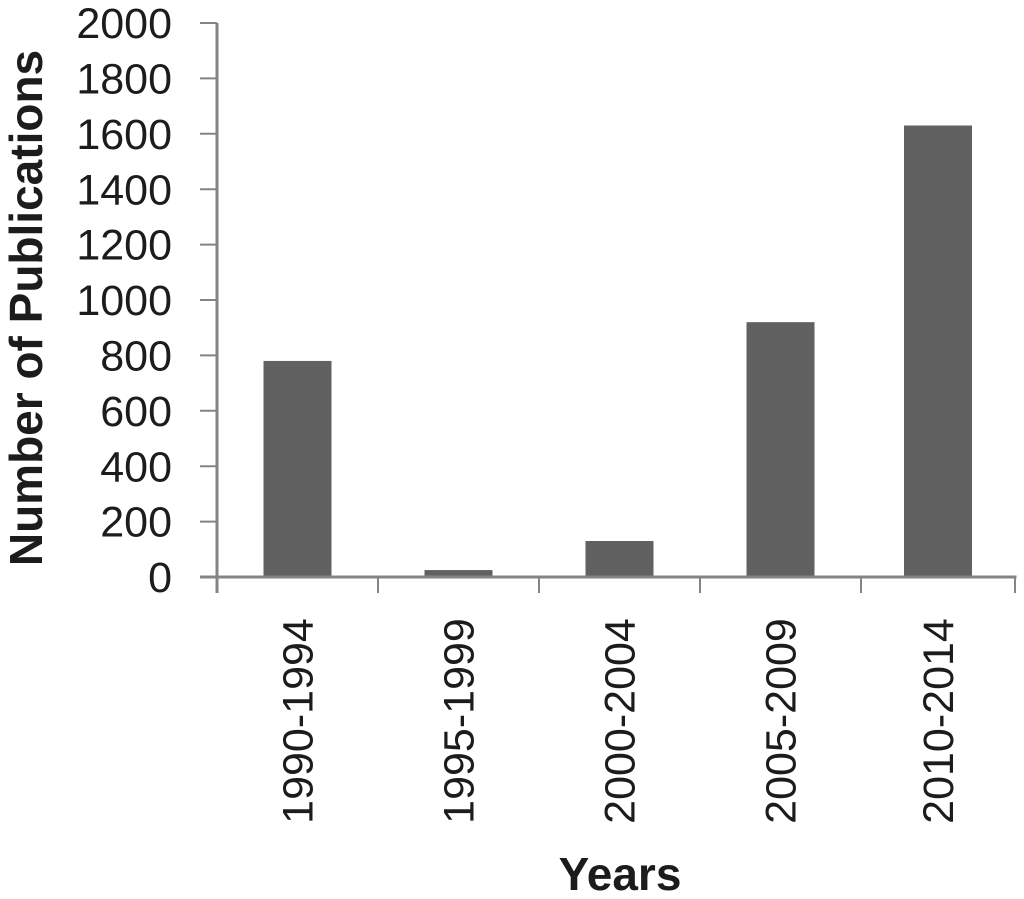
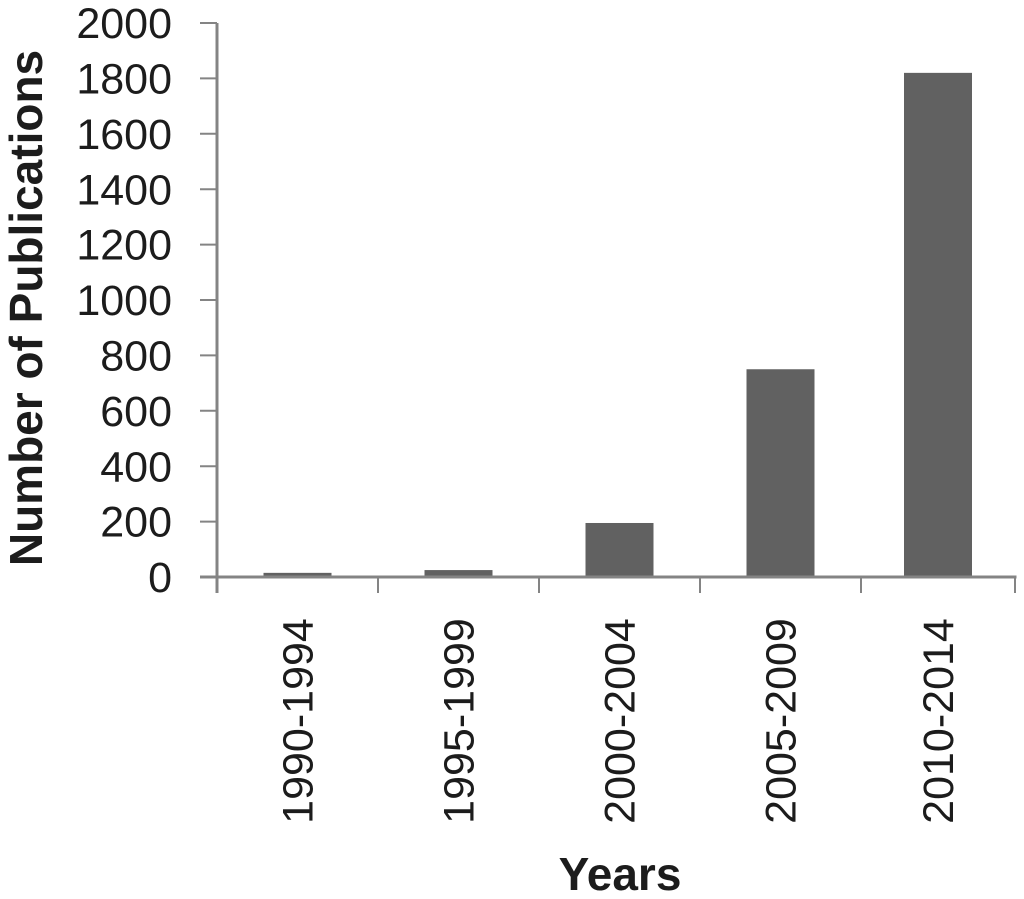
1990-1994: 780 -> 20
2000-2004: 130 -> 200
2005-2009: 920 -> 750
2010-2014: 1630 -> 1820
